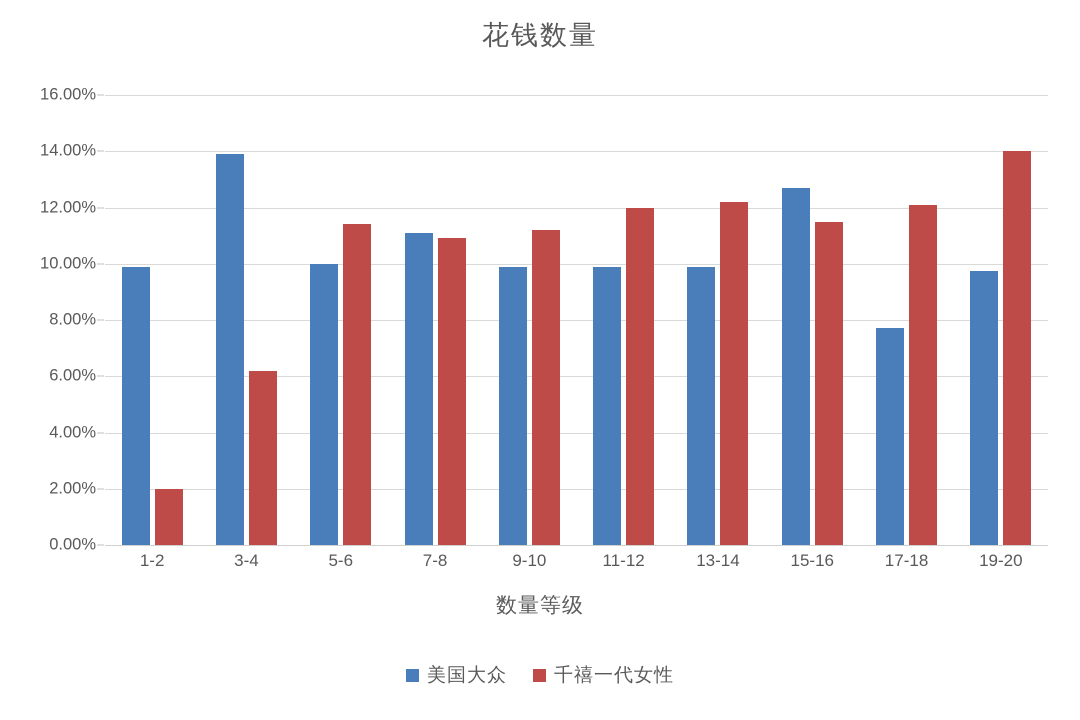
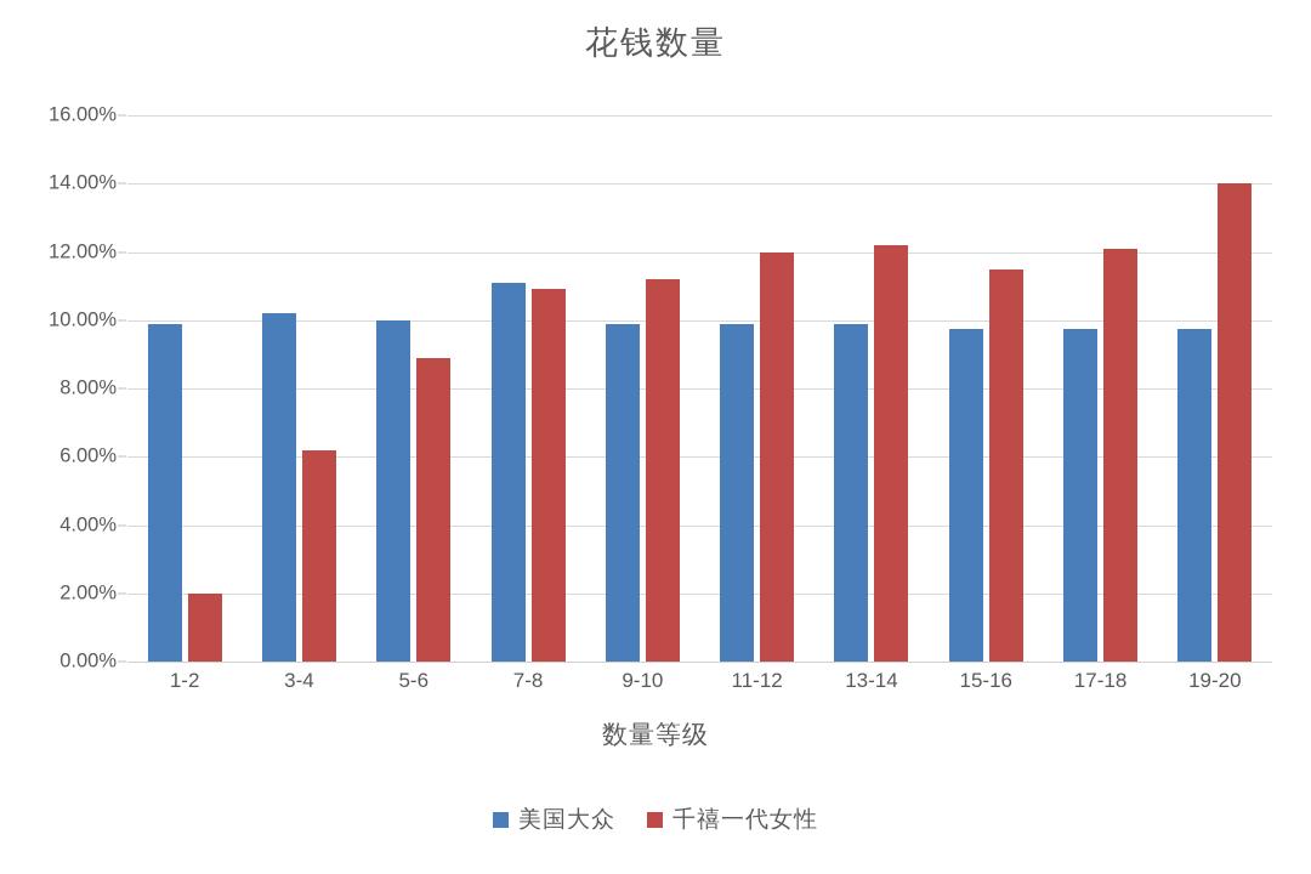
美国大众/3-4: 13.9% -> 10.2%
千禧一代女性/5-6: 11.4% -> 8.9%
美国大众/15-16: 12.7% -> 9.8%
美国大众/17-18: 7.7% -> 9.8%
